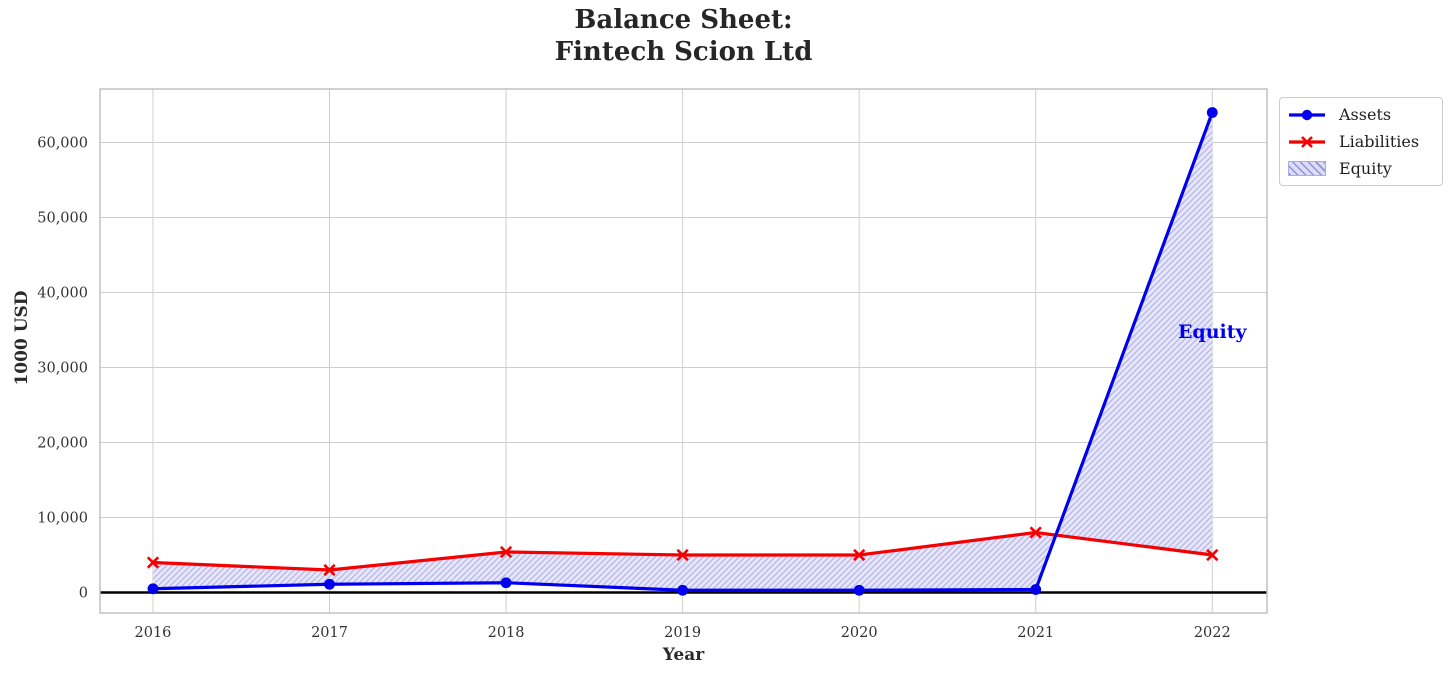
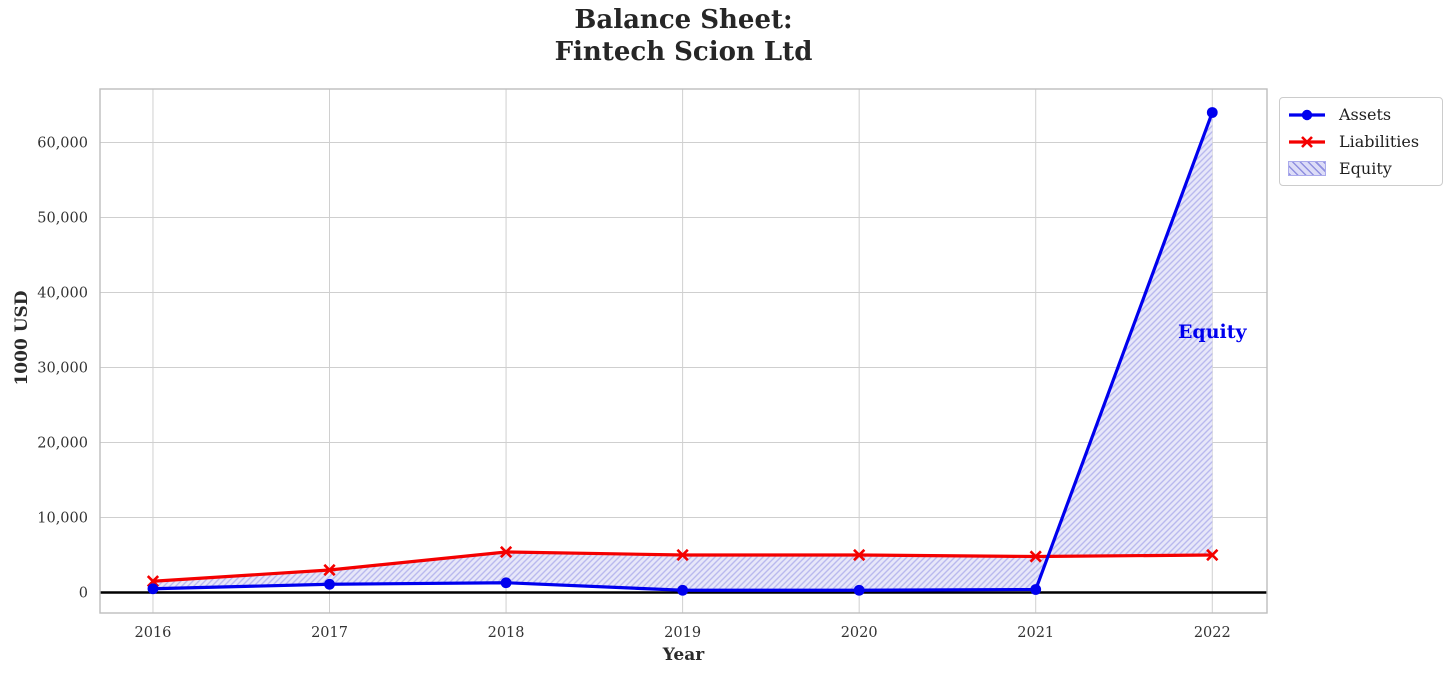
Liabilities/2016: 4000 -> 2000
Liabilities/2021: 8000 -> 5000
